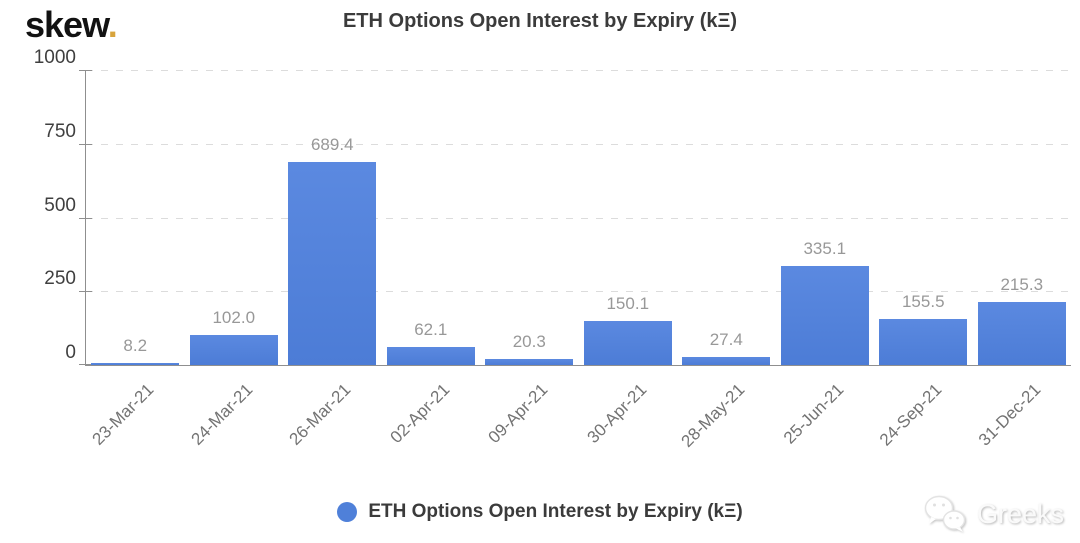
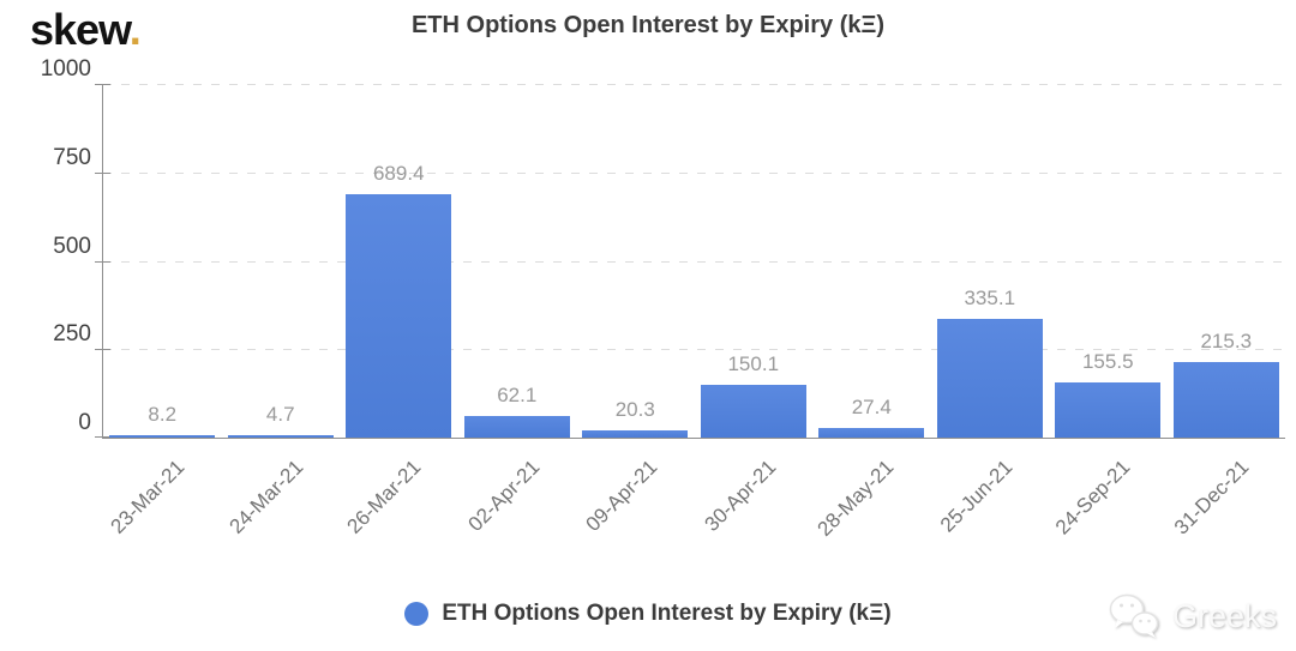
24-Mar-21: 102.0 -> 4.7
